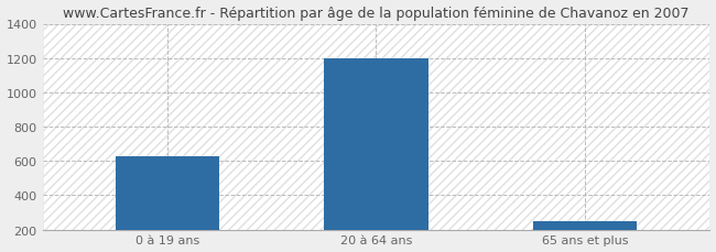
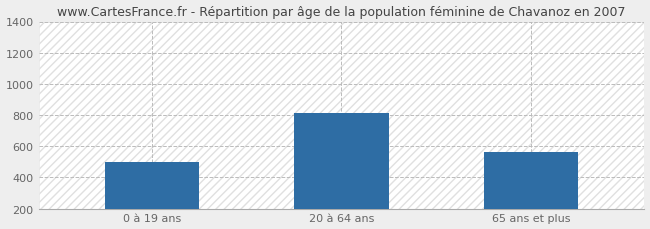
0 à 19 ans: 630 -> 500
20 à 64 ans: 1200 -> 810
65 ans et plus: 250 -> 560
